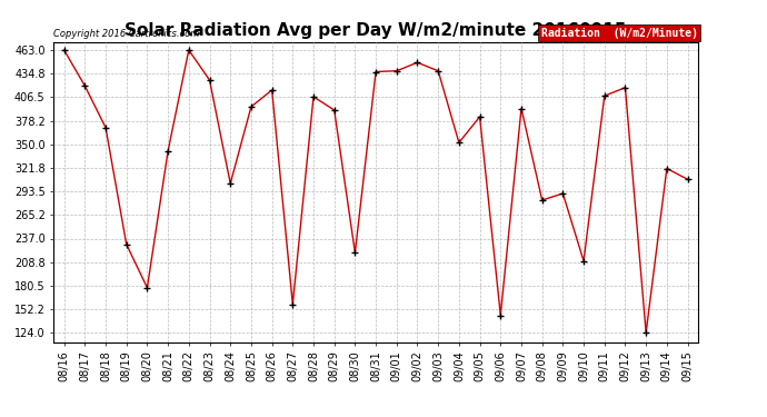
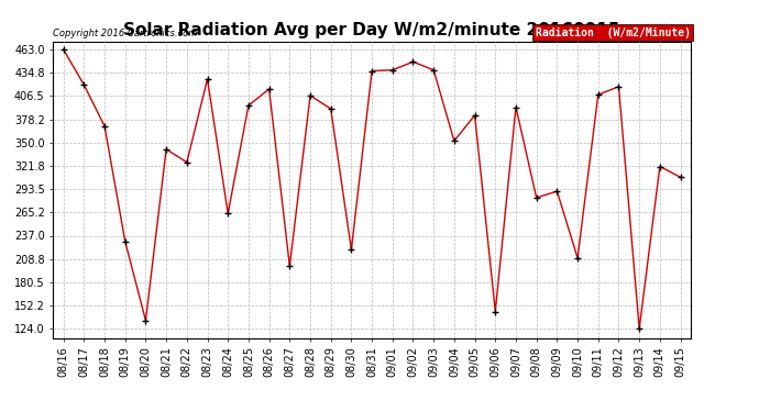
08/20: 178 -> 134
08/22: 463 -> 326
08/24: 303 -> 264
08/27: 158 -> 200
